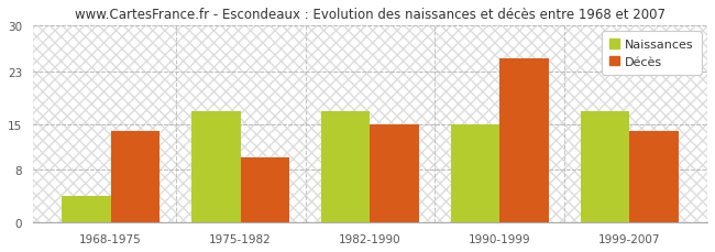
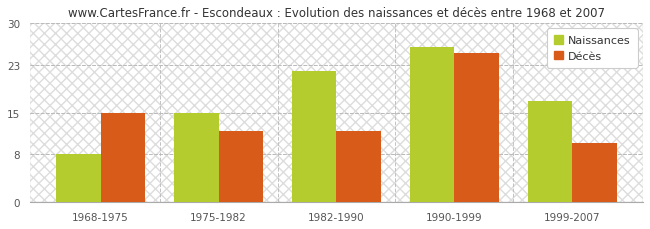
Naissances/1968-1975: 4 -> 8
Décès/1968-1975: 14 -> 15
Naissances/1975-1982: 17 -> 15
Décès/1975-1982: 10 -> 12
Naissances/1982-1990: 17 -> 22
Décès/1982-1990: 15 -> 12
Naissances/1990-1999: 15 -> 26
Décès/1999-2007: 14 -> 10
